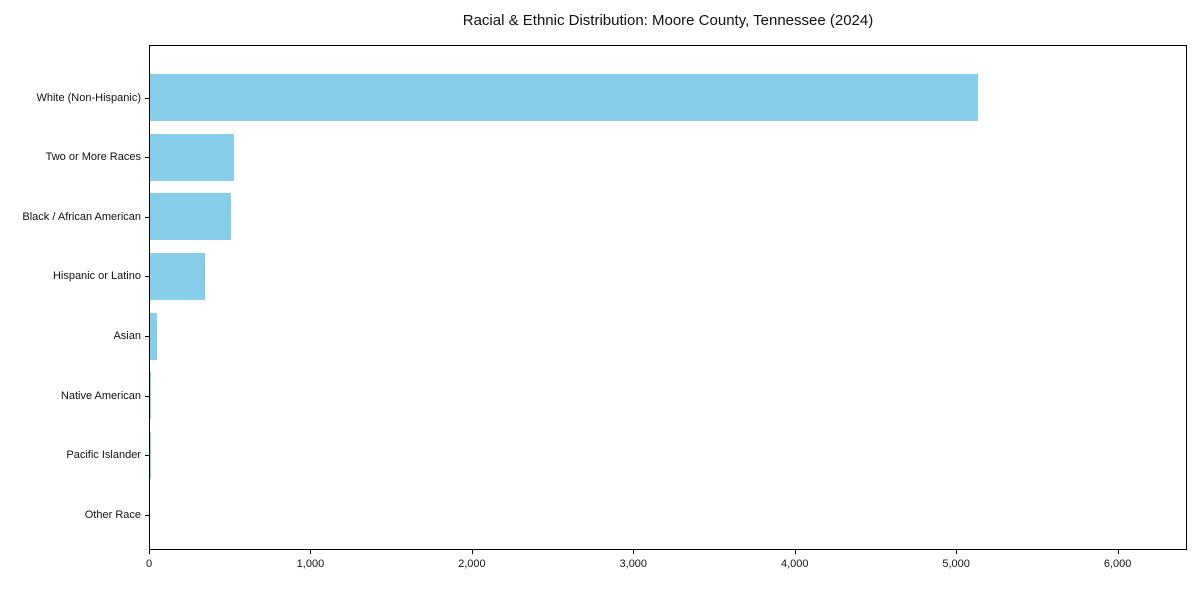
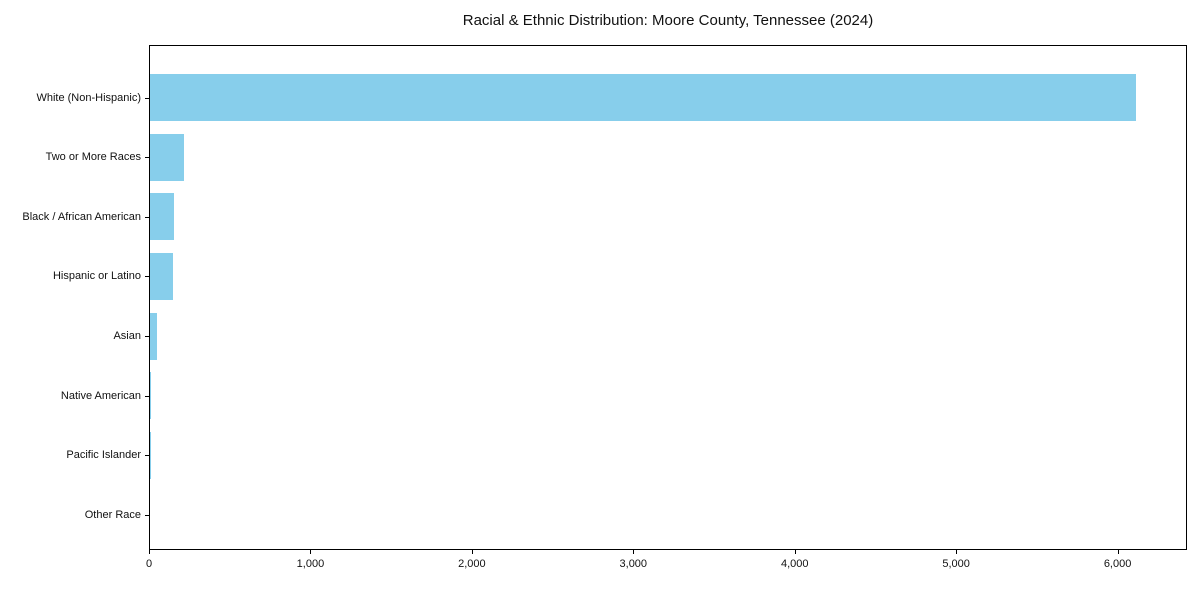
White (Non-Hispanic): 5140 -> 6120
Two or More Races: 520 -> 210
Black / African American: 500 -> 150
Hispanic or Latino: 340 -> 140
